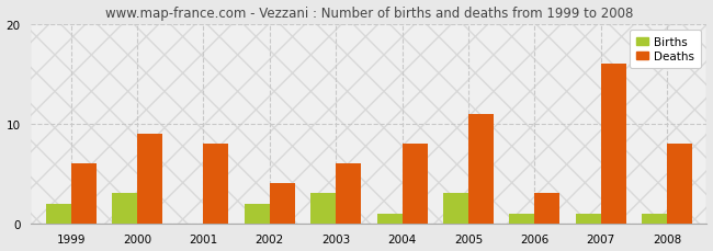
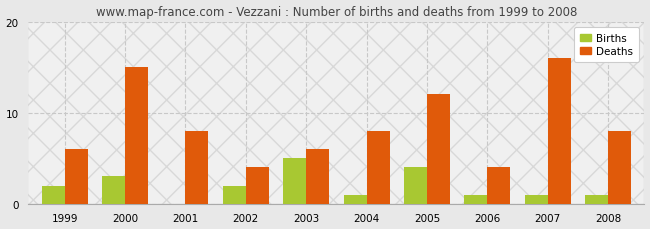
Deaths/2000: 9 -> 15
Births/2003: 3 -> 5
Births/2005: 3 -> 4
Deaths/2005: 11 -> 12
Deaths/2006: 3 -> 4
